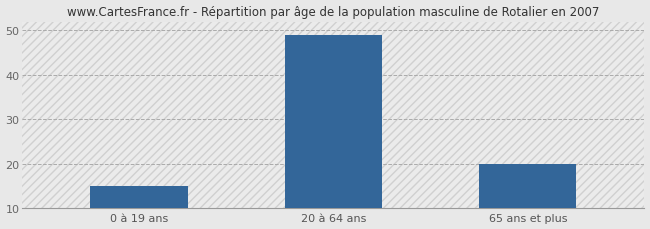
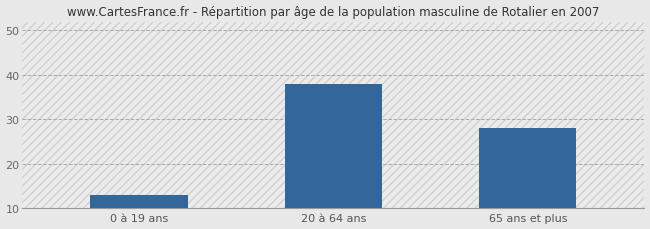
0 à 19 ans: 15 -> 13
20 à 64 ans: 49 -> 38
65 ans et plus: 20 -> 28
